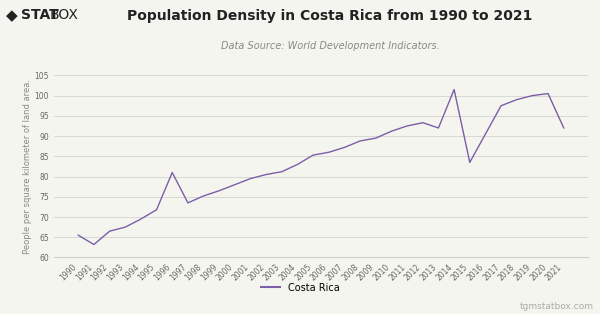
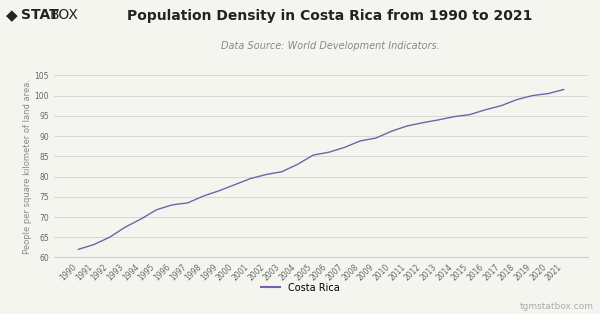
1990: 65.5 -> 62.0
1992: 66.5 -> 65.0
1996: 81.0 -> 73.0
2013: 92.0 -> 94.0
2014: 101.5 -> 94.8
2015: 83.5 -> 95.3
2016: 90.5 -> 96.5
2021: 92.0 -> 101.5
